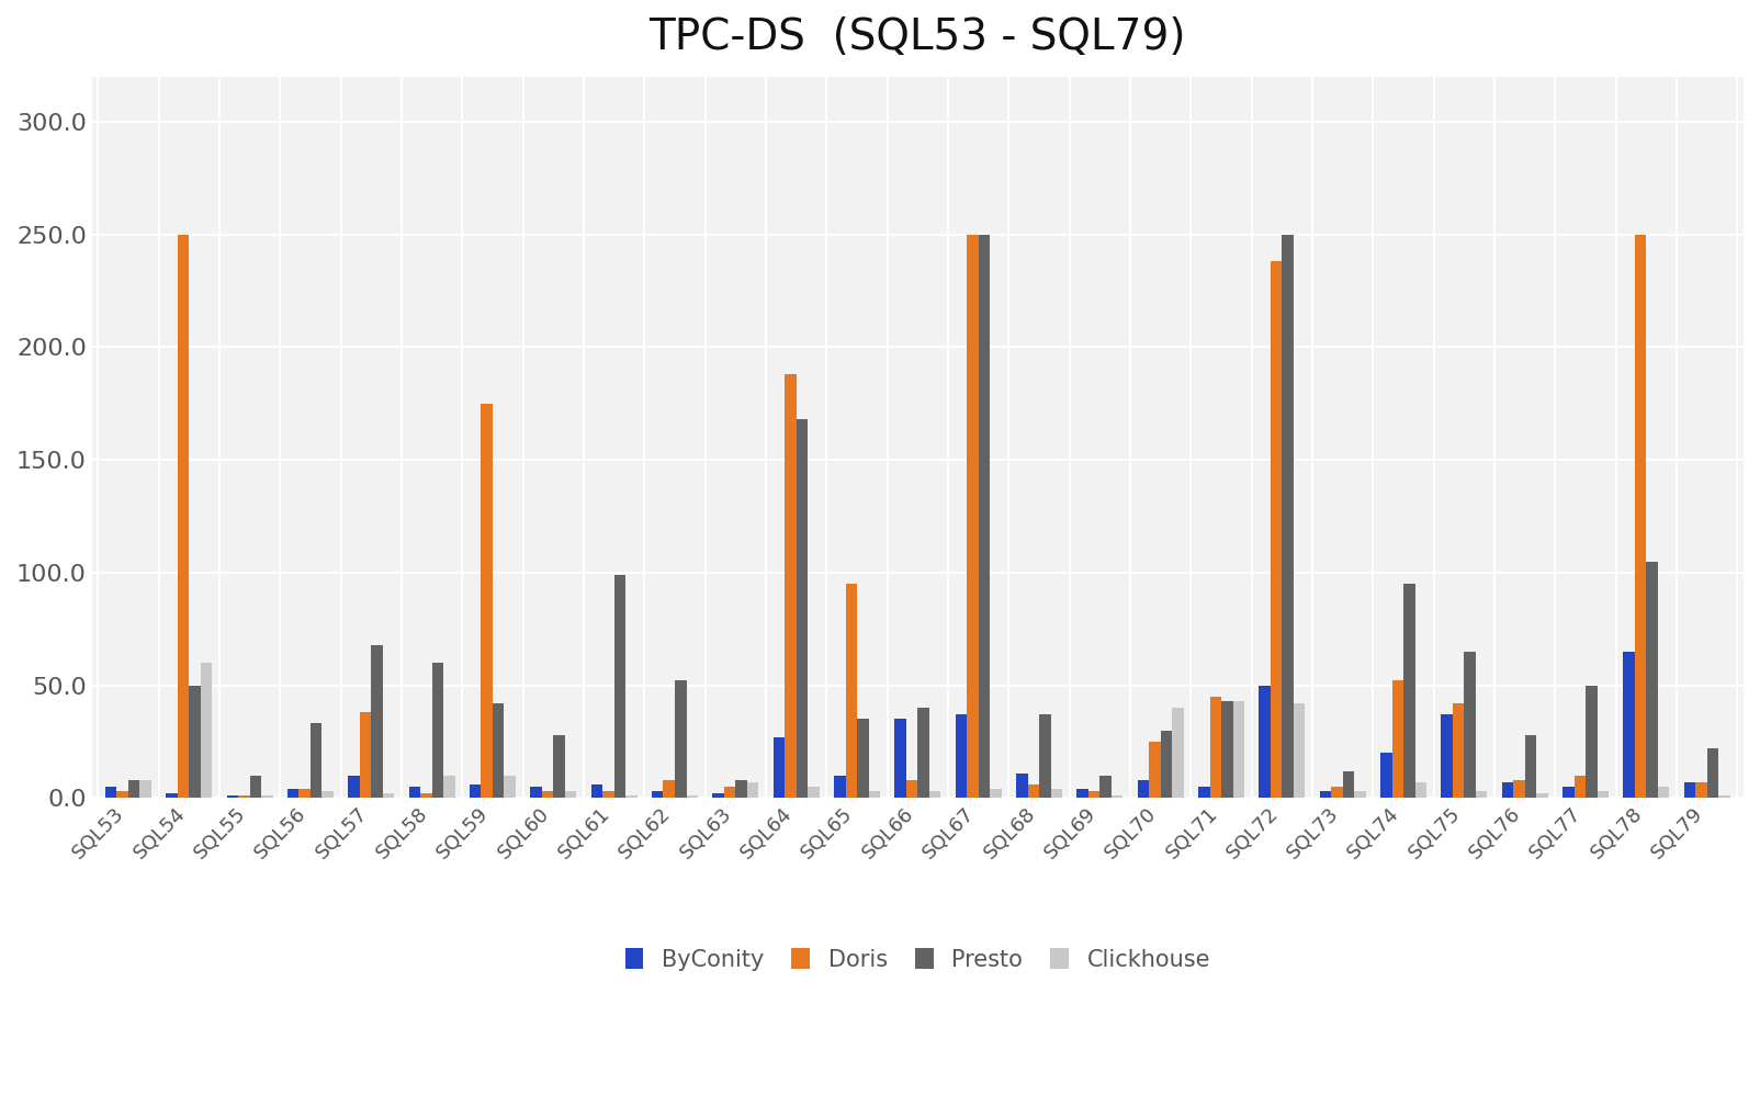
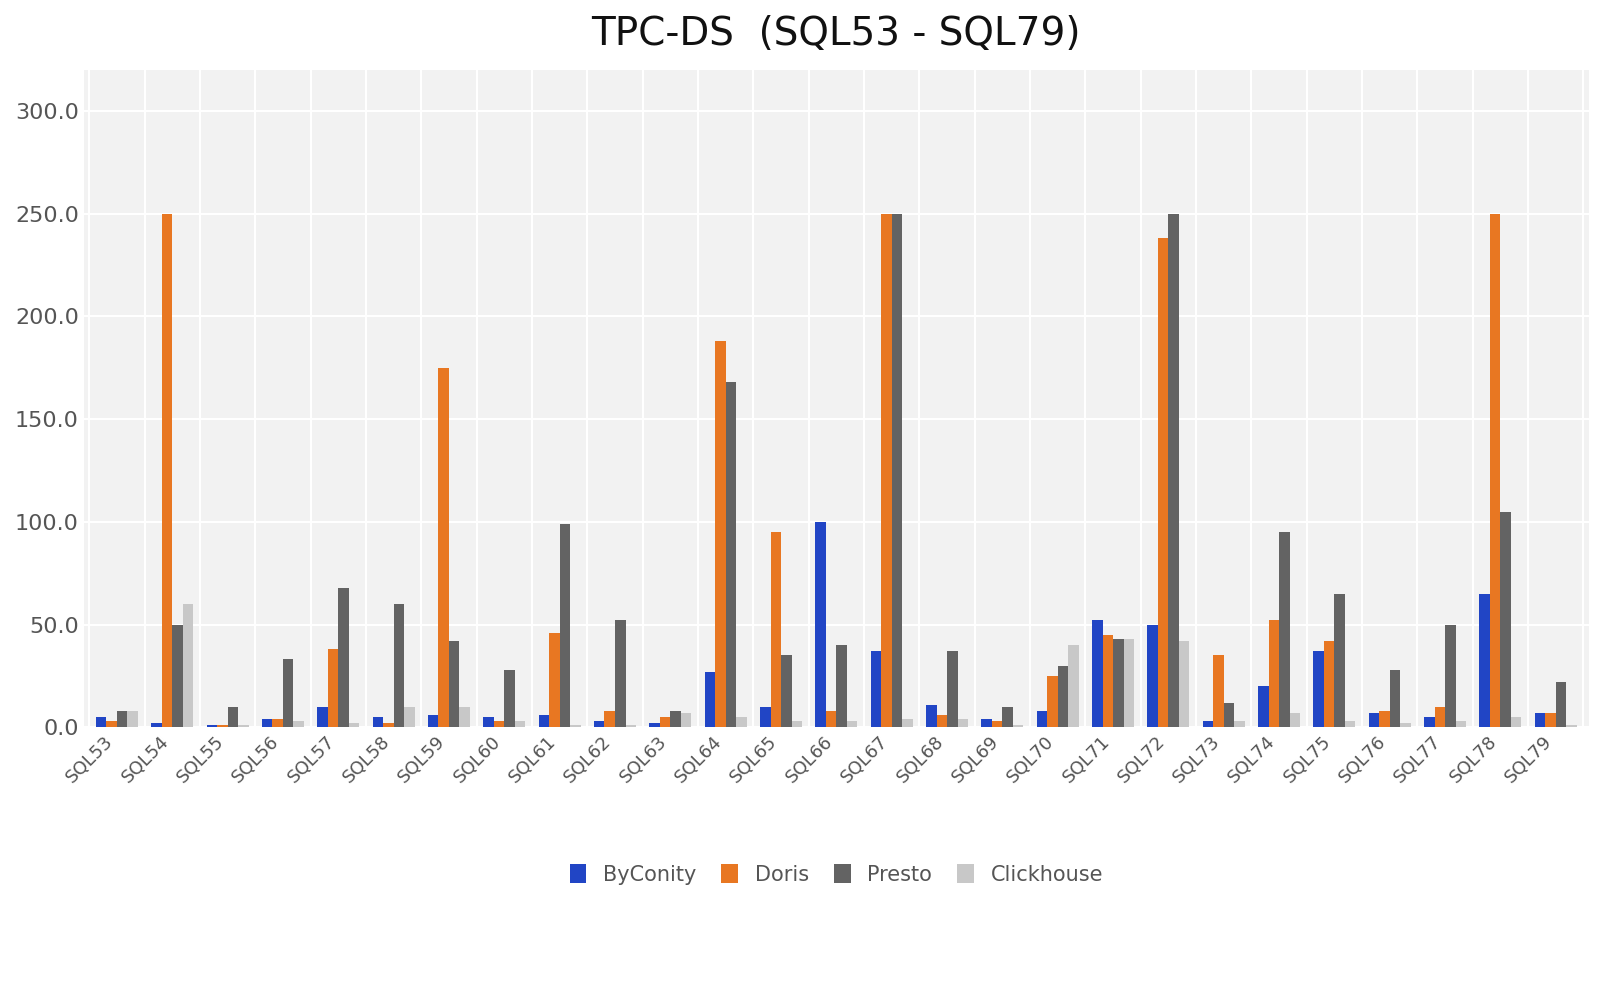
Doris/SQL61: 3 -> 46
ByConity/SQL66: 35 -> 100
ByConity/SQL71: 5 -> 52
Doris/SQL73: 5 -> 35
